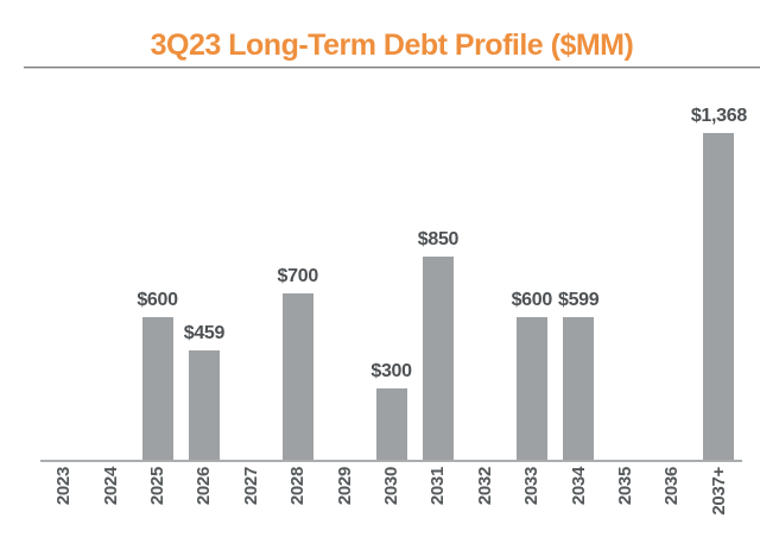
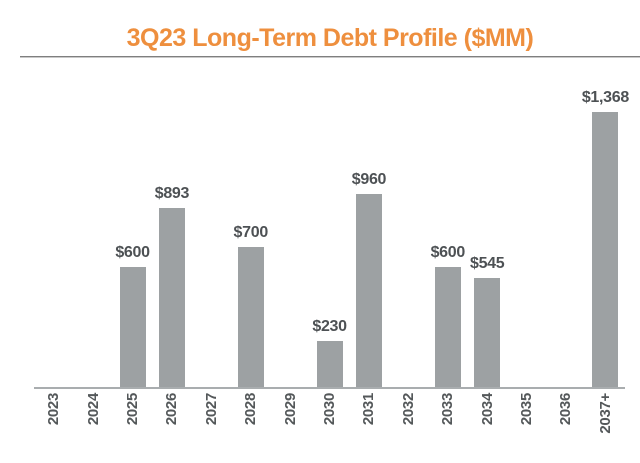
2026: $459 -> $893
2030: $300 -> $230
2031: $850 -> $960
2034: $599 -> $545
